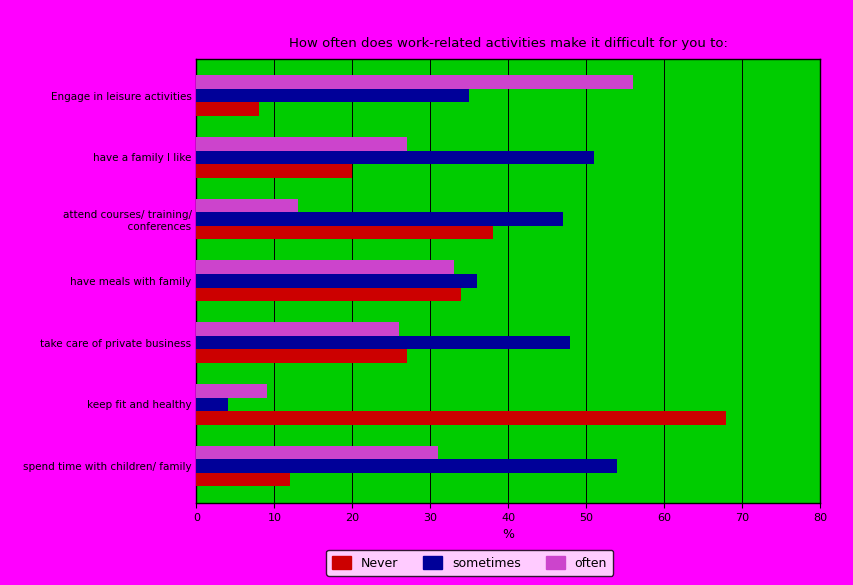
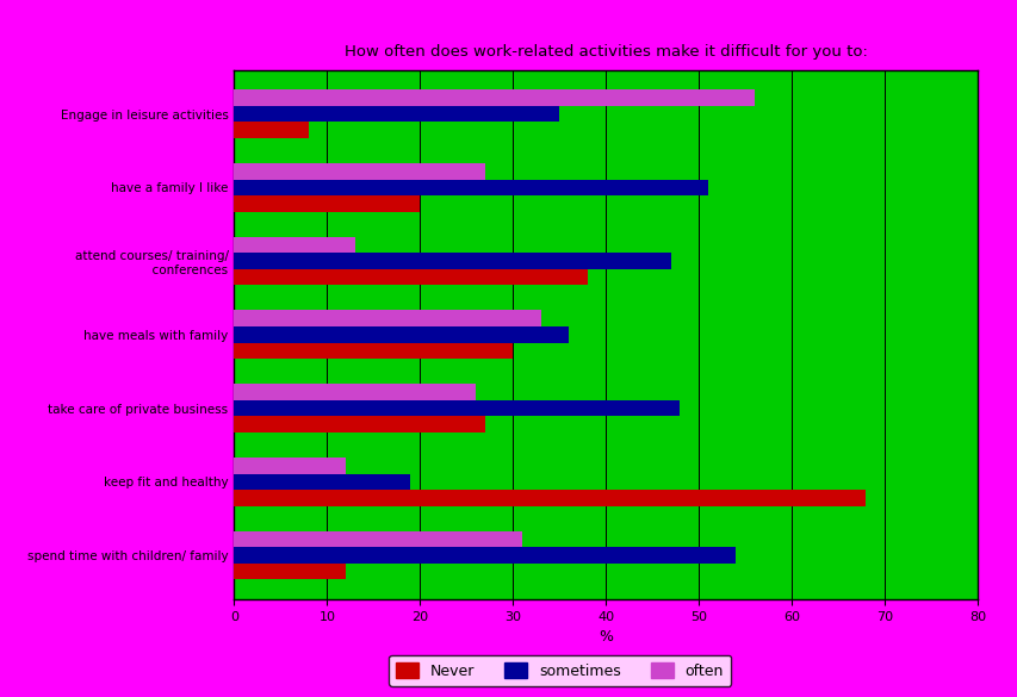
Never/have meals with family: 34 -> 30
often/keep fit and healthy: 9 -> 12
sometimes/keep fit and healthy: 4 -> 19
